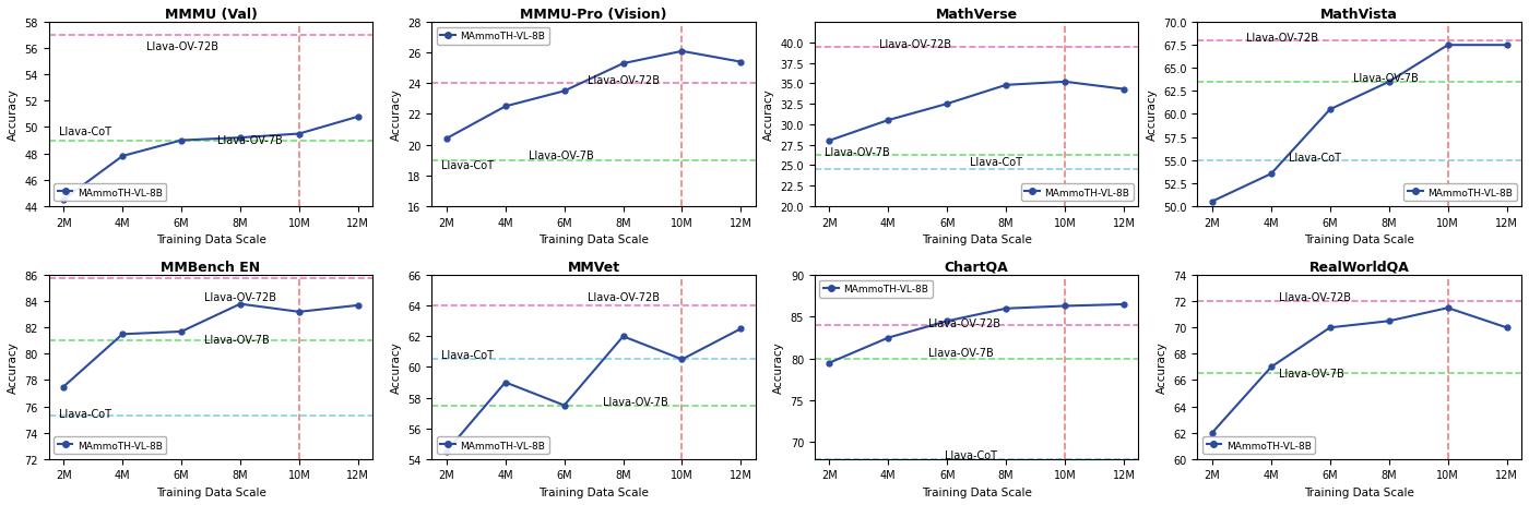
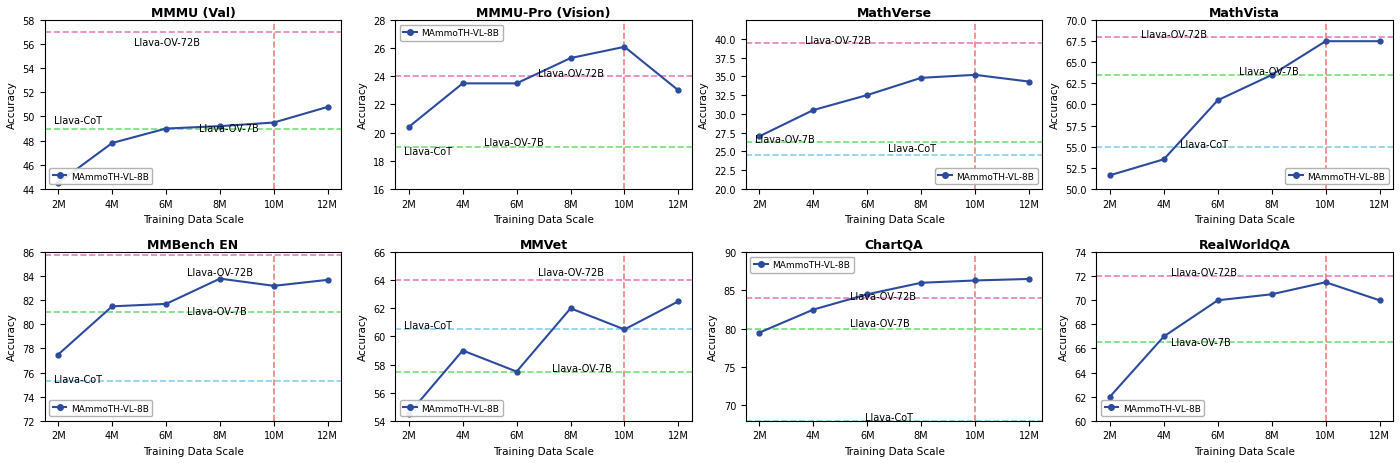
MMMU-Pro (Vision)/4M: 22.5 -> 23.5
MMMU-Pro (Vision)/12M: 25.4 -> 23.0
MathVerse/2M: 28.0 -> 27.0
MathVista/2M: 50.5 -> 51.6
